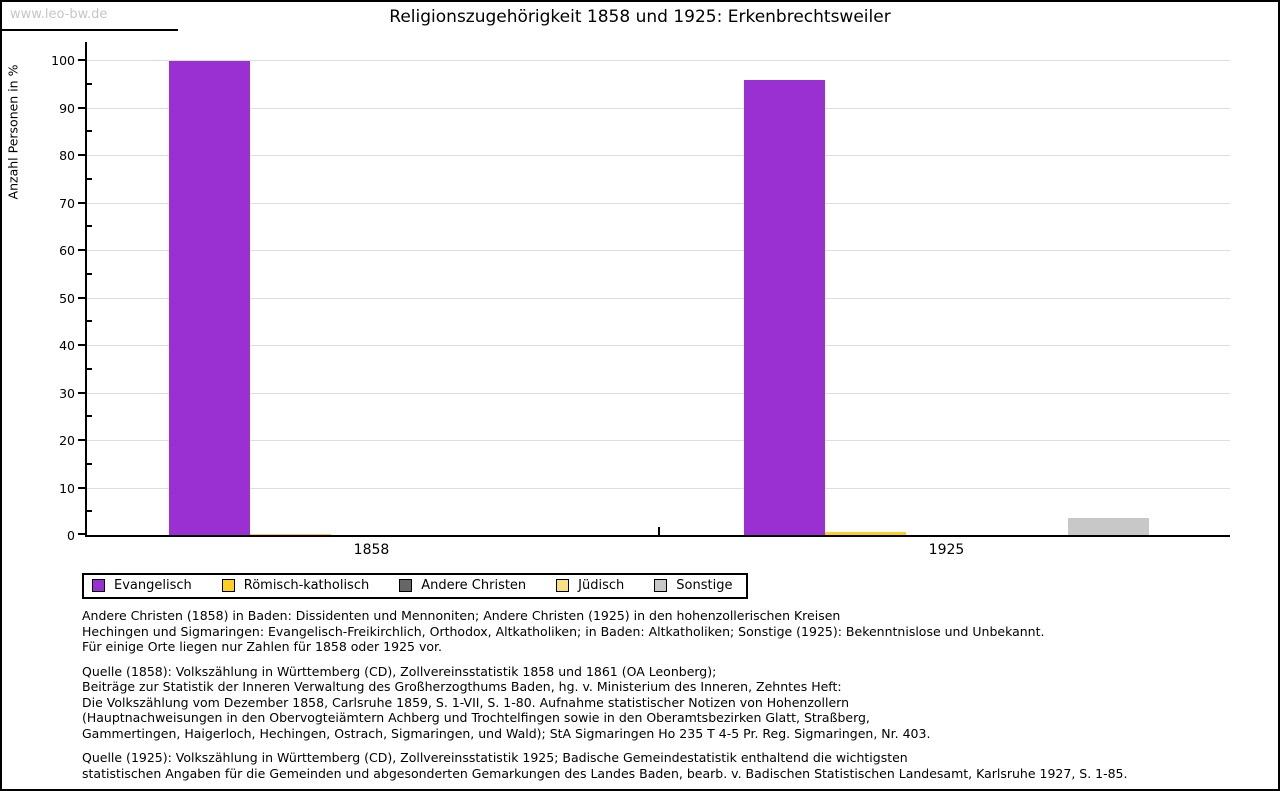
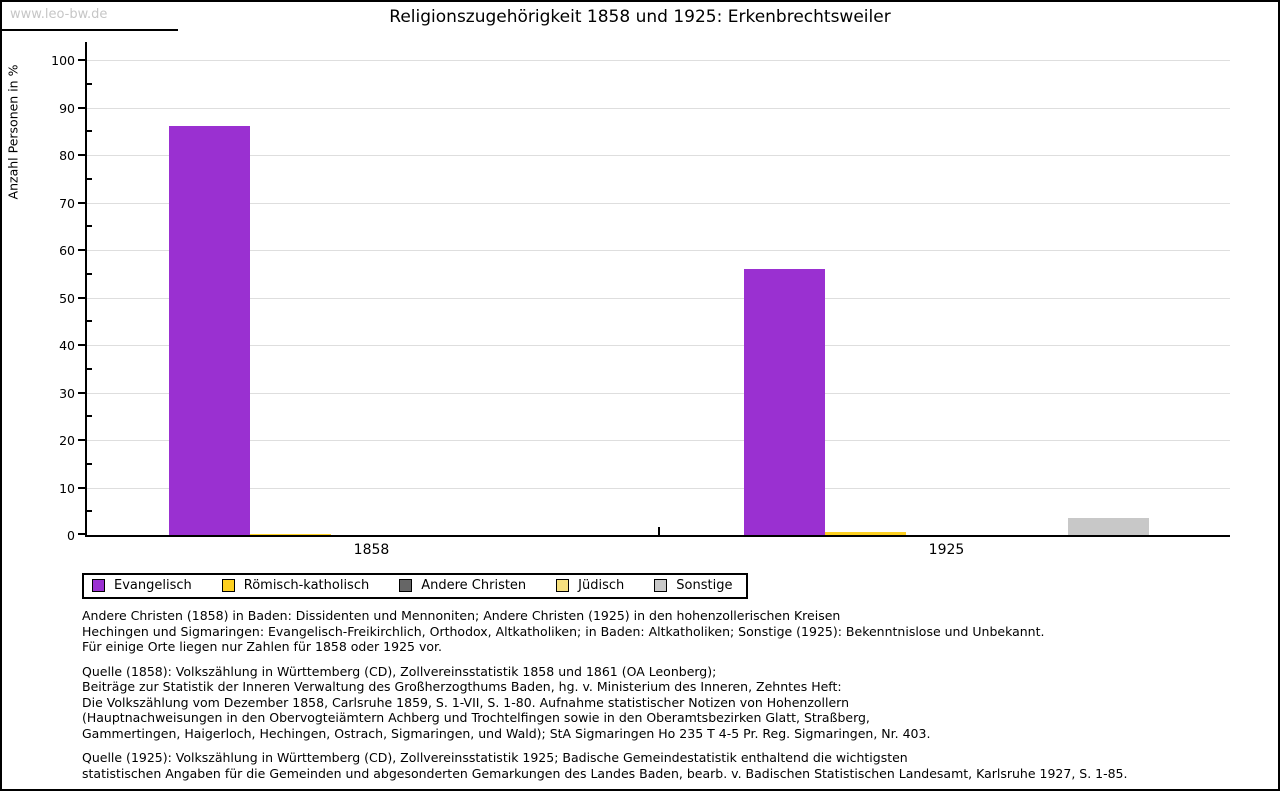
Evangelisch/1858: 100 -> 86
Evangelisch/1925: 96 -> 56
